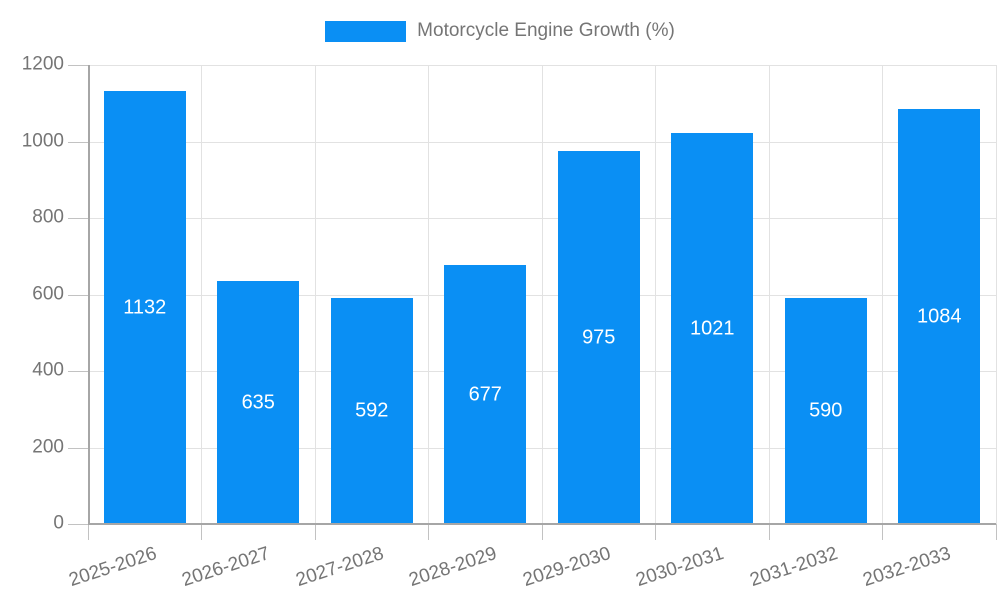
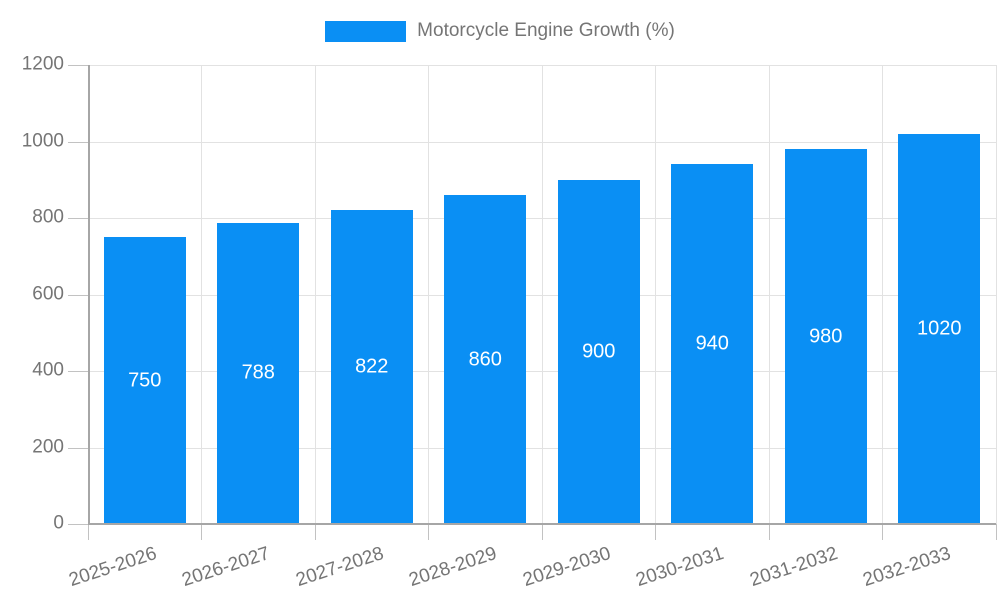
2025-2026: 1132 -> 750
2026-2027: 635 -> 788
2027-2028: 592 -> 822
2028-2029: 677 -> 860
2029-2030: 975 -> 900
2030-2031: 1021 -> 940
2031-2032: 590 -> 980
2032-2033: 1084 -> 1020
